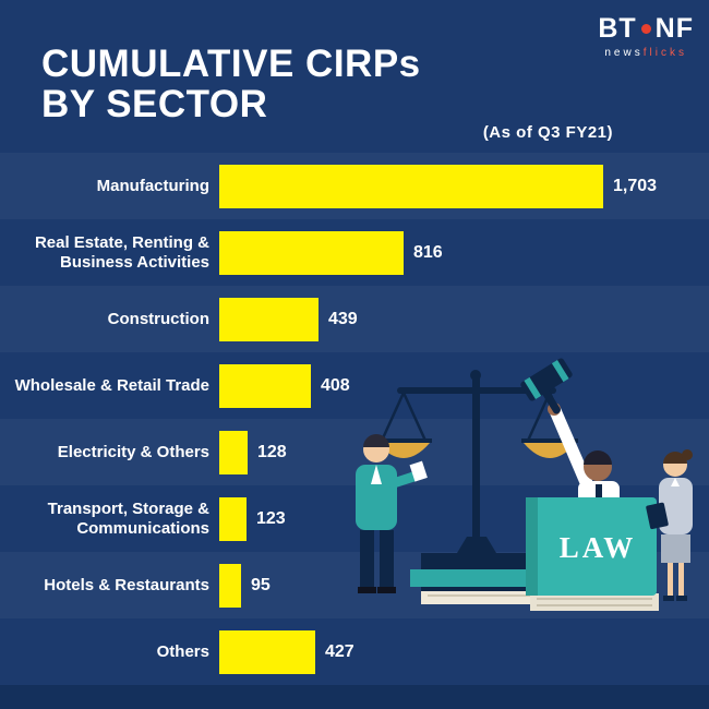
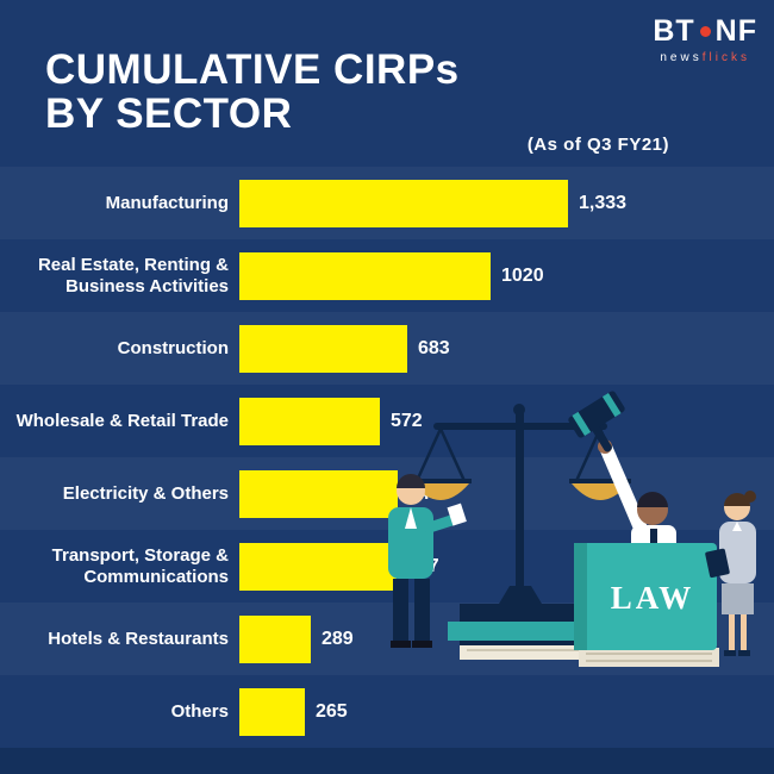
Manufacturing: 1,703 -> 1,333
Real Estate, Renting & Business Activities: 816 -> 1020
Construction: 439 -> 683
Wholesale & Retail Trade: 408 -> 572
Electricity & Others: 128 -> 645
Transport, Storage & Communications: 123 -> 637
Hotels & Restaurants: 95 -> 289
Others: 427 -> 265
